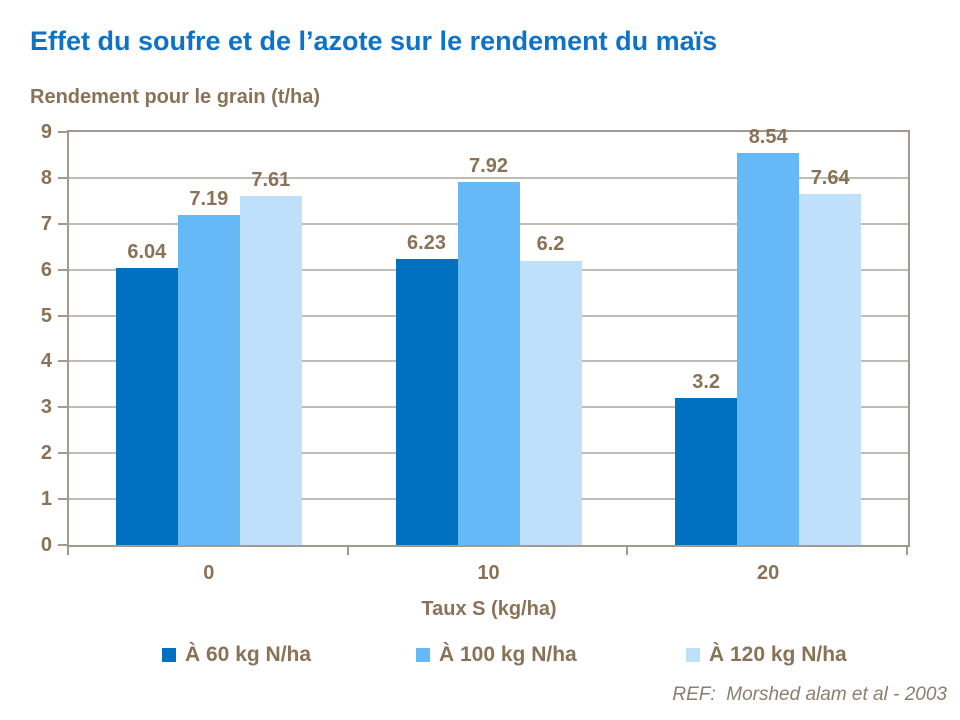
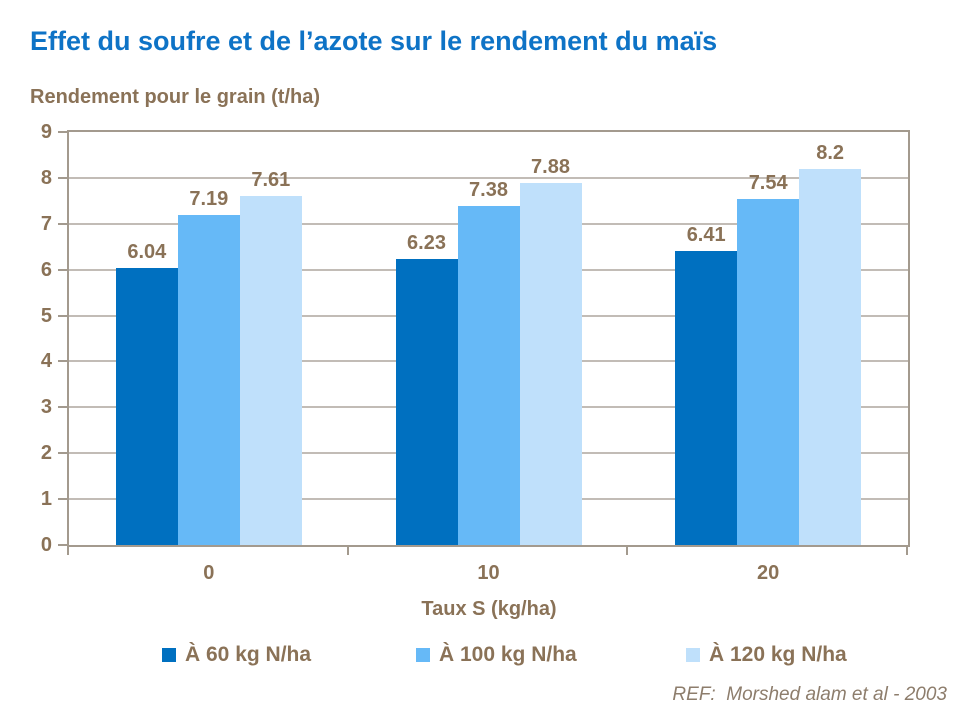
À 100 kg N/ha/10: 7.92 -> 7.38
À 120 kg N/ha/10: 6.2 -> 7.88
À 60 kg N/ha/20: 3.2 -> 6.41
À 100 kg N/ha/20: 8.54 -> 7.54
À 120 kg N/ha/20: 7.64 -> 8.2
